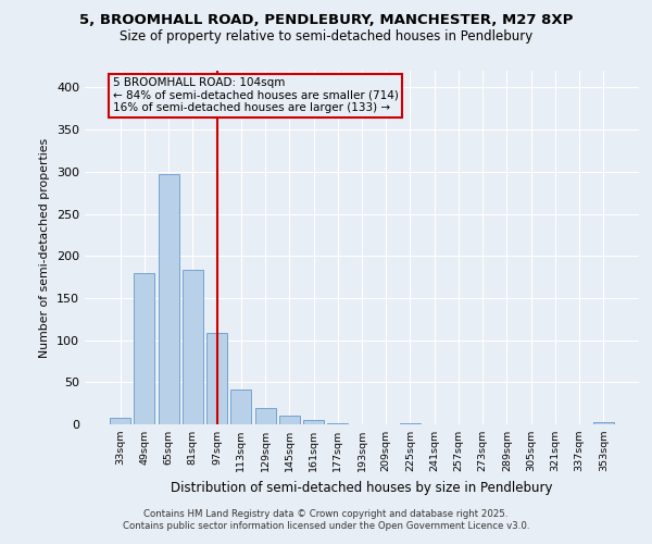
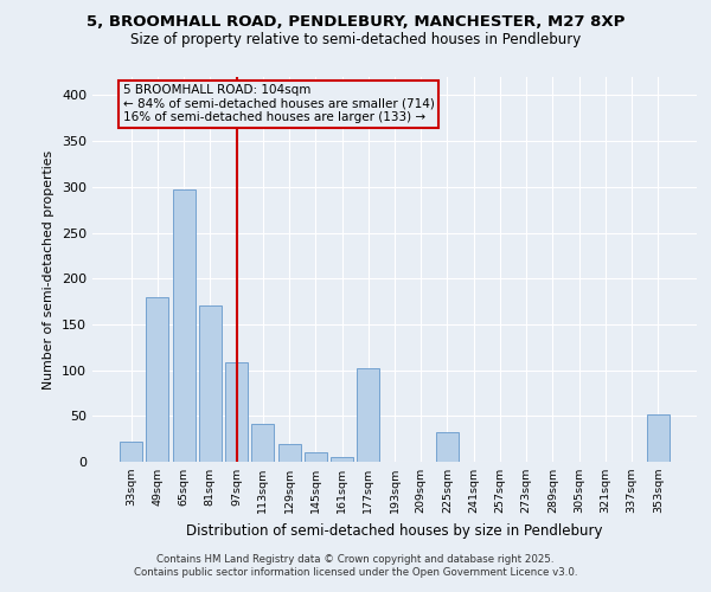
33sqm: 8 -> 22
81sqm: 184 -> 170
177sqm: 1 -> 102
225sqm: 1 -> 32
353sqm: 3 -> 52
